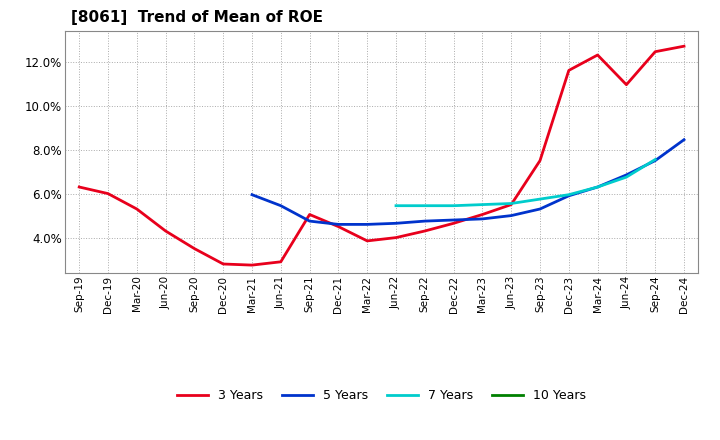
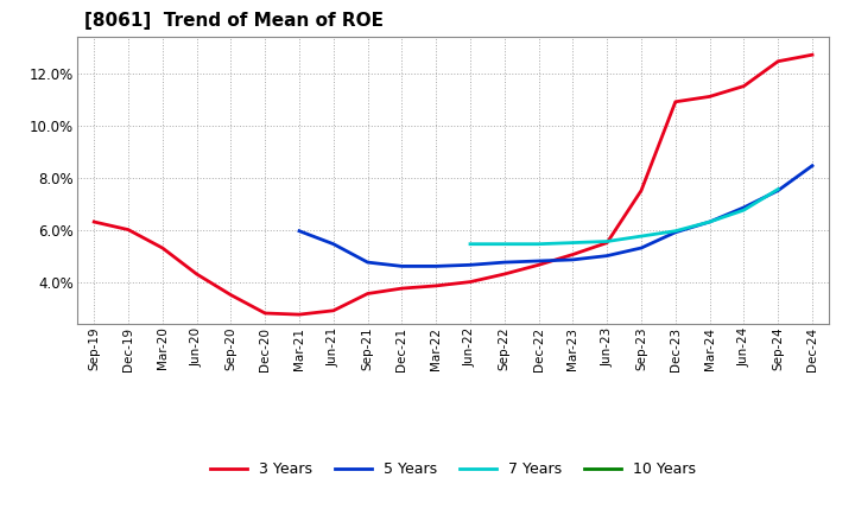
3 Years/Sep-21: 5.05% -> 3.55%
3 Years/Dec-21: 4.50% -> 3.75%
3 Years/Dec-23: 11.60% -> 10.90%
3 Years/Mar-24: 12.30% -> 11.10%
3 Years/Jun-24: 10.95% -> 11.50%
